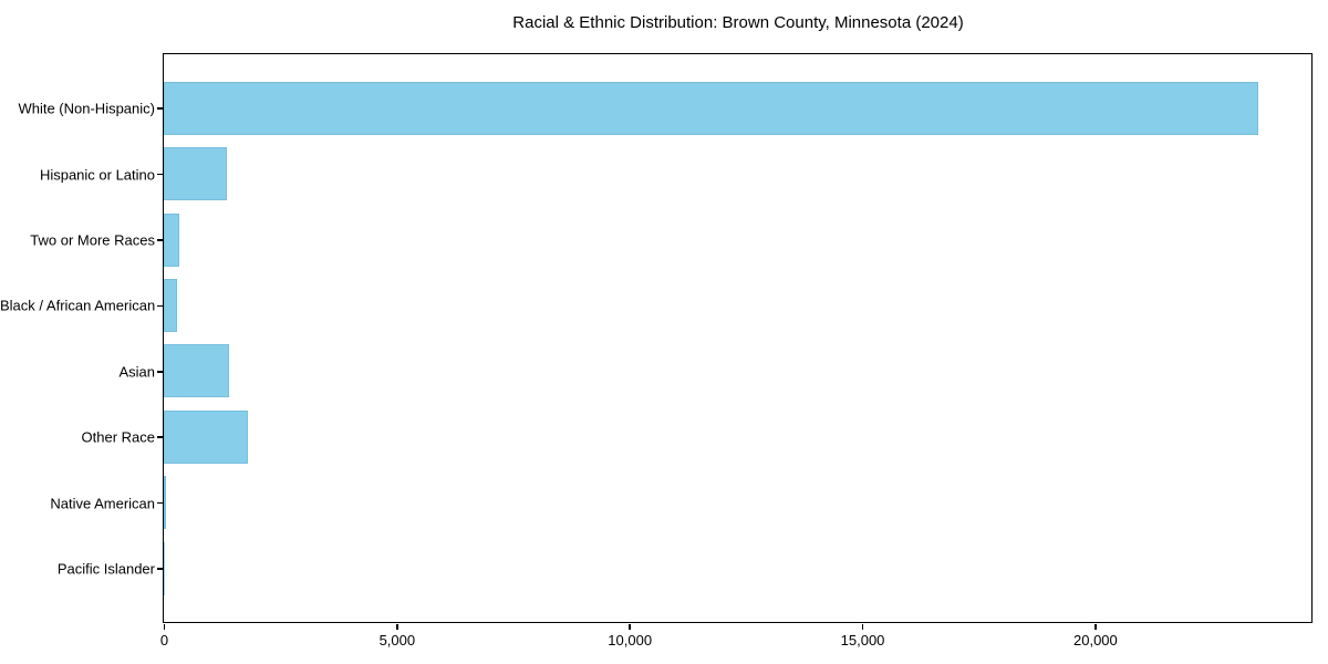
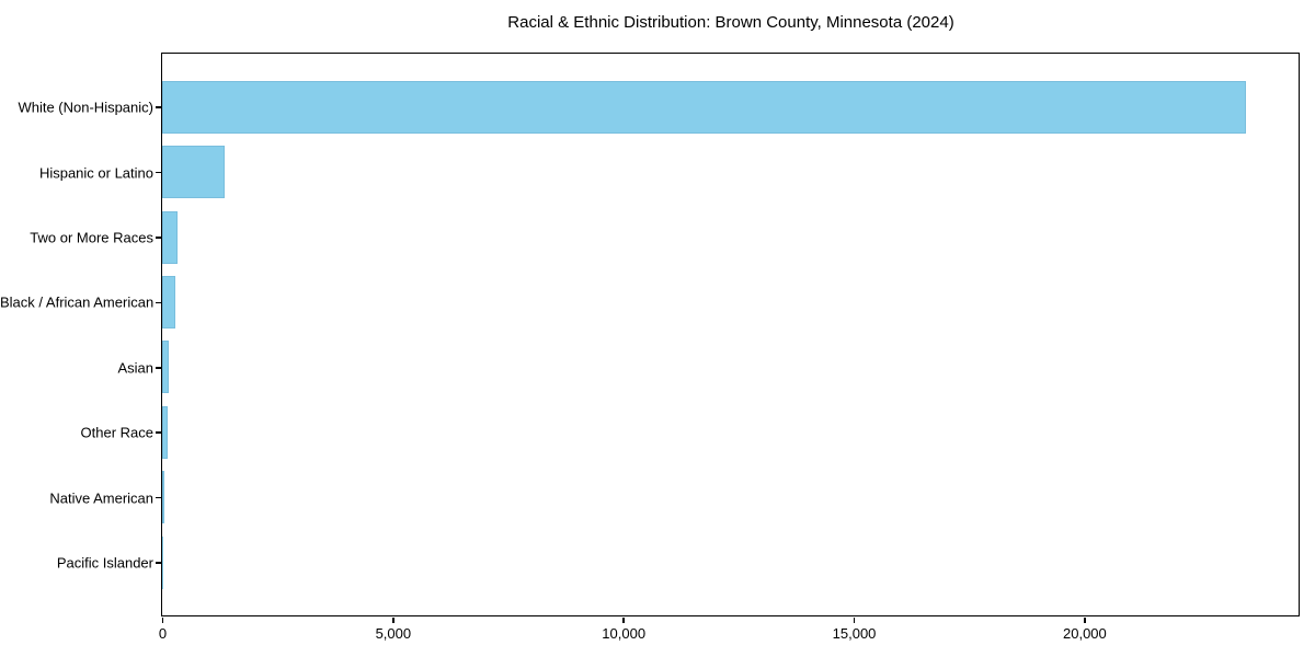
Asian: 1400 -> 200
Other Race: 1800 -> 100
